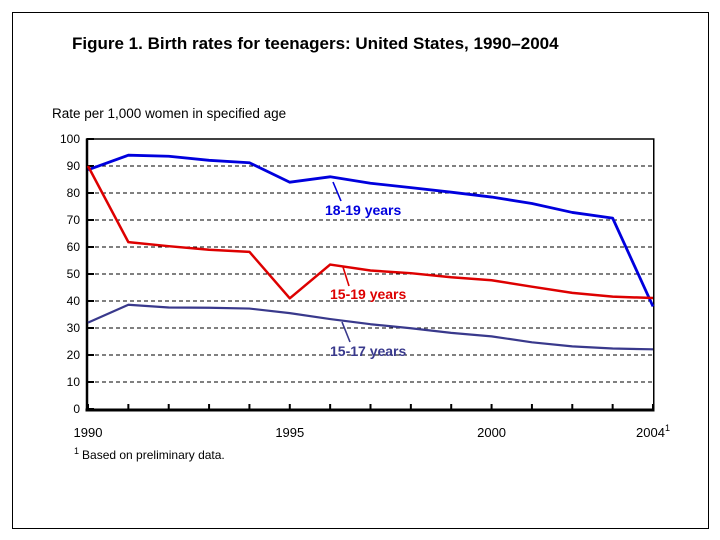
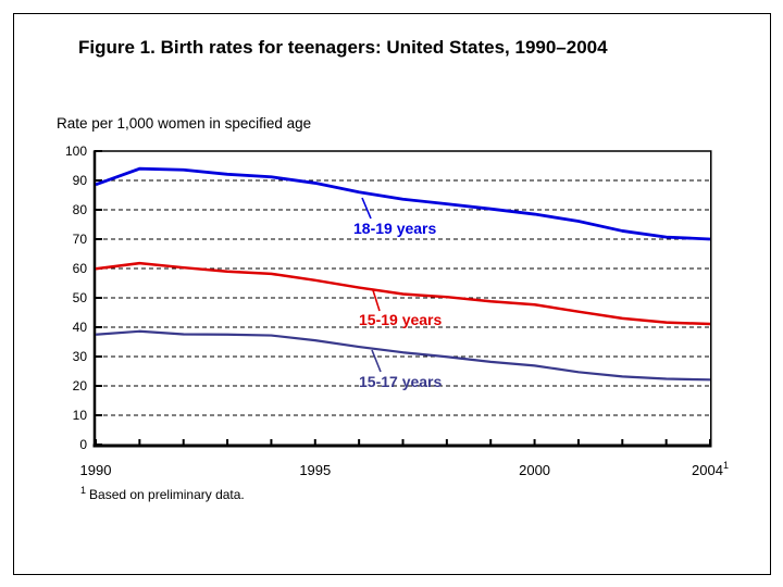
15-19 years/1990: 90 -> 60
15-17 years/1990: 32 -> 38
18-19 years/1995: 84 -> 89
15-19 years/1995: 41 -> 56
18-19 years/2004: 38 -> 70
